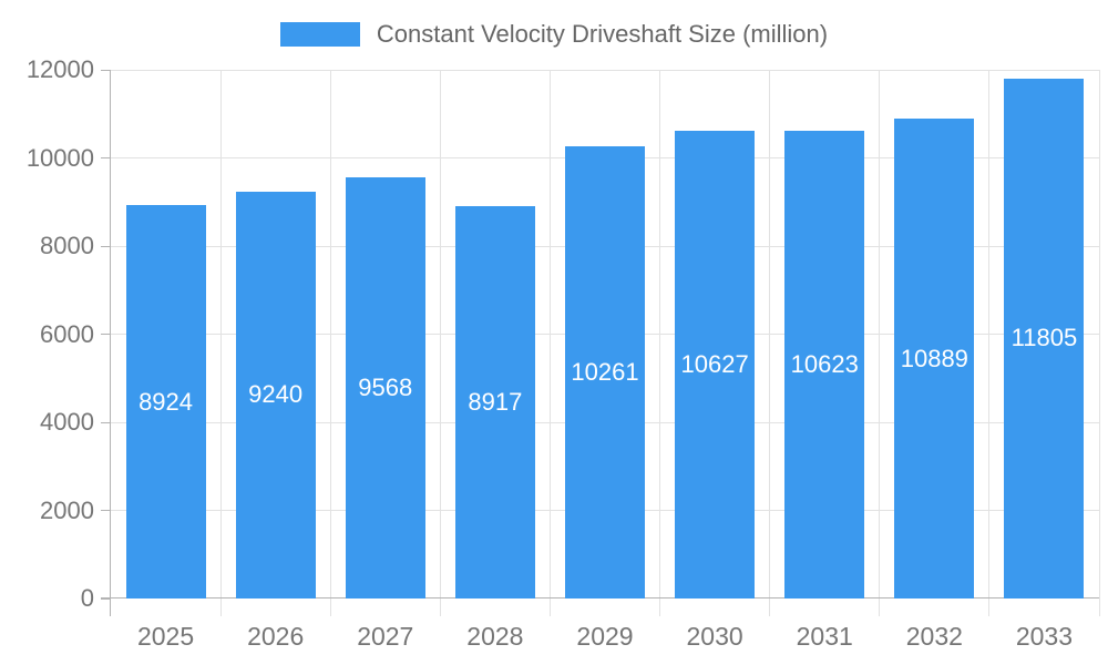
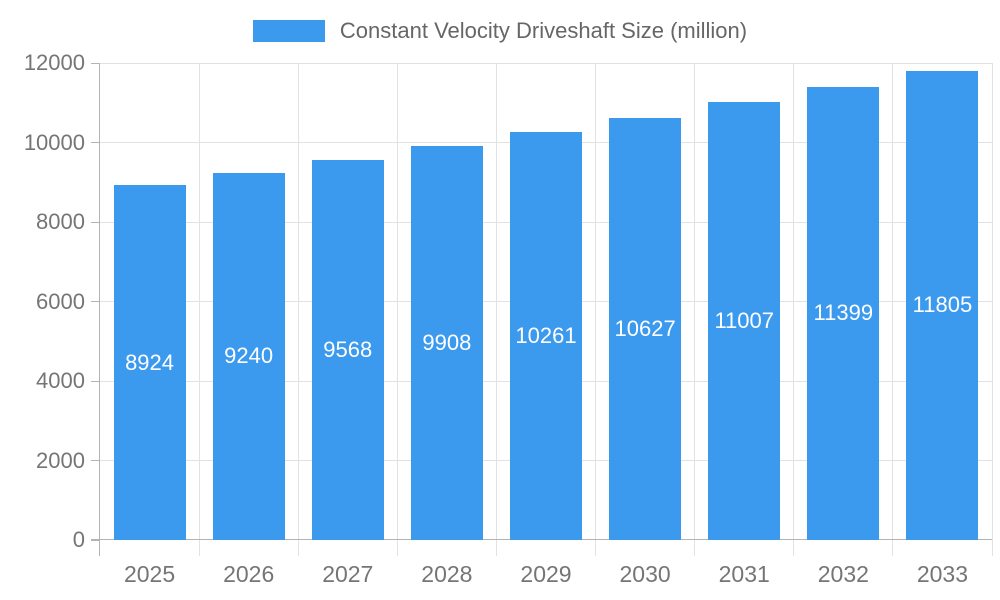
2028: 8917 -> 9908
2031: 10623 -> 11007
2032: 10889 -> 11399
